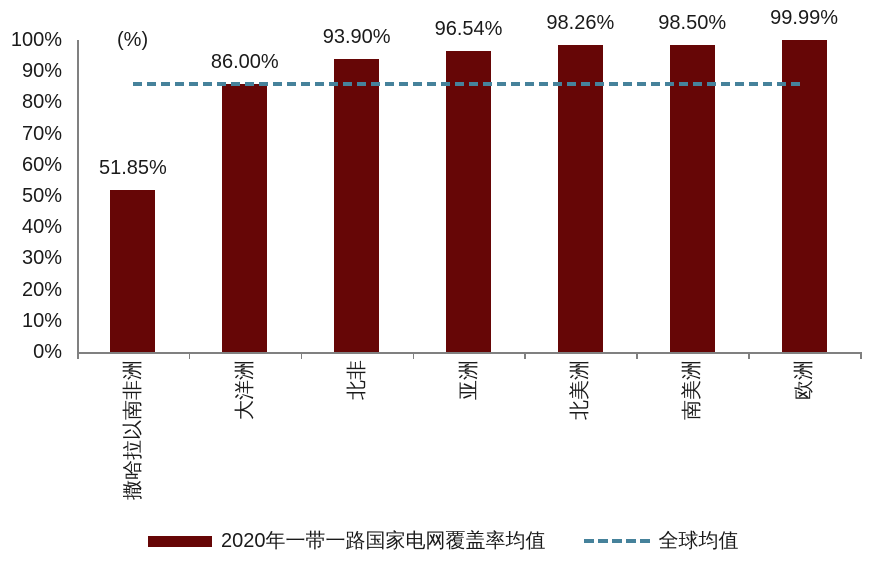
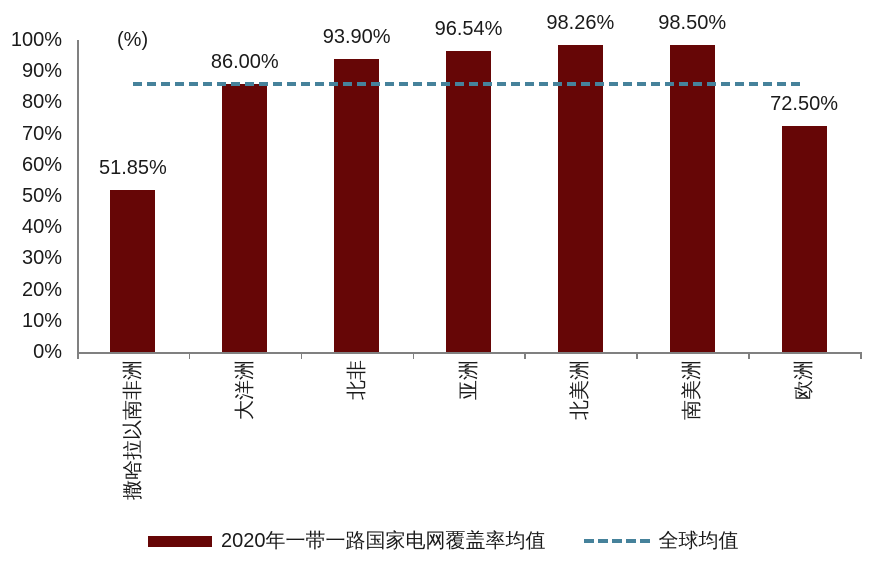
欧洲: 99.99% -> 72.50%
